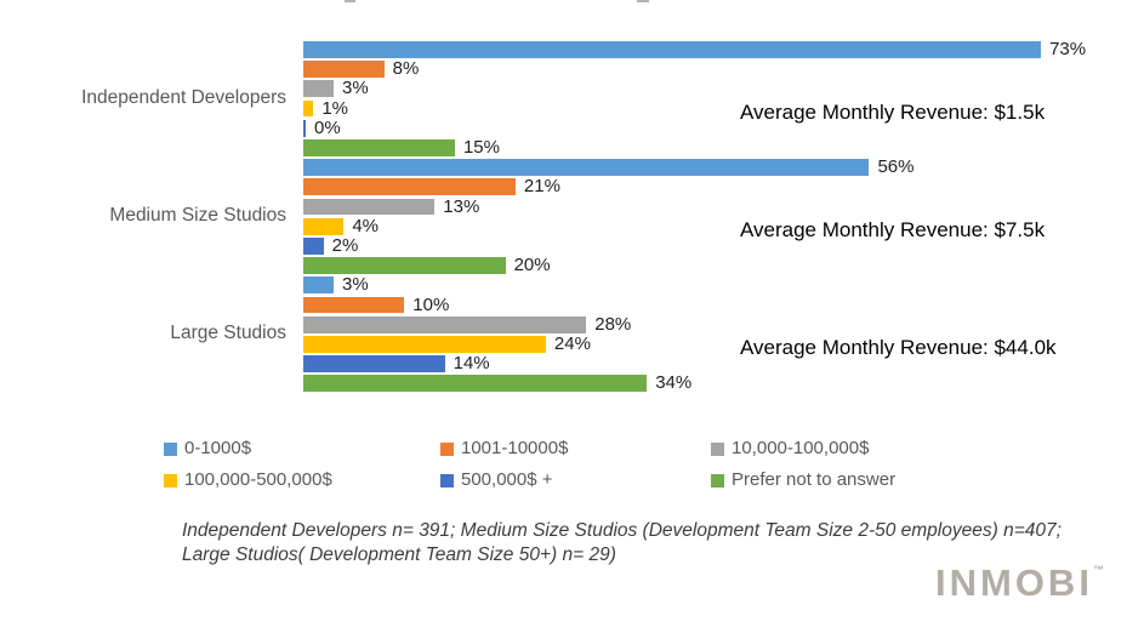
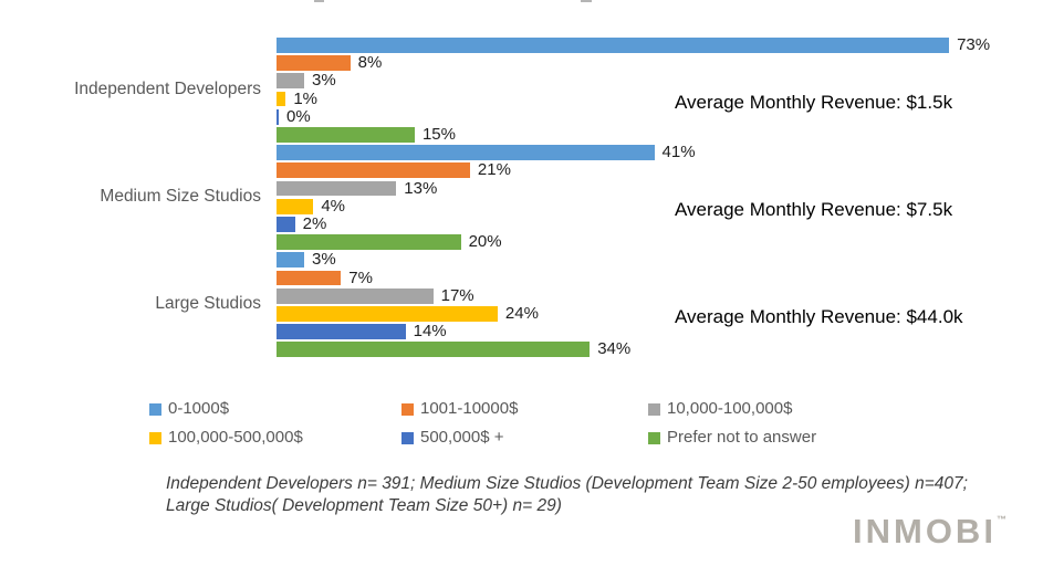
0-1000$/Medium Size Studios: 56% -> 41%
1001-10000$/Large Studios: 10% -> 7%
10,000-100,000$/Large Studios: 28% -> 17%
